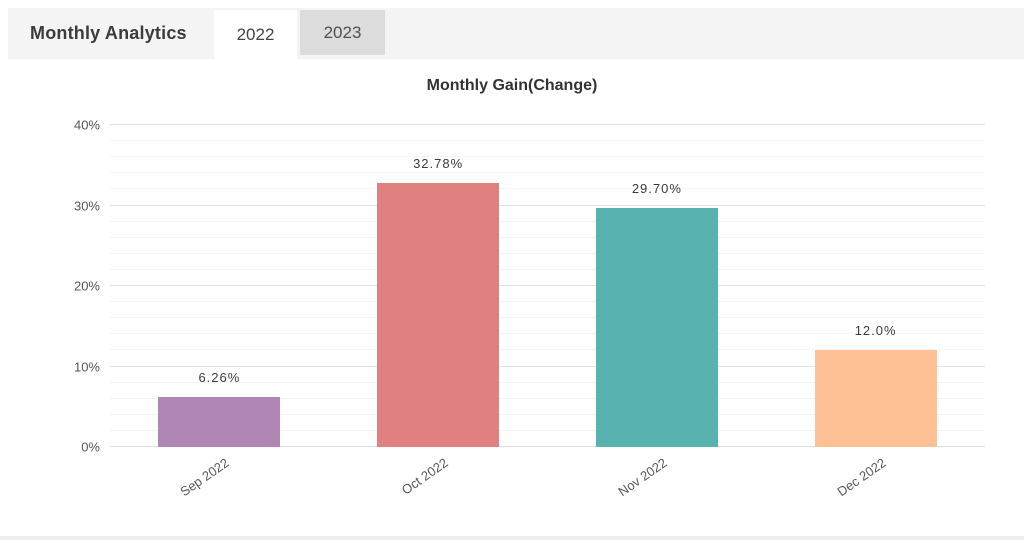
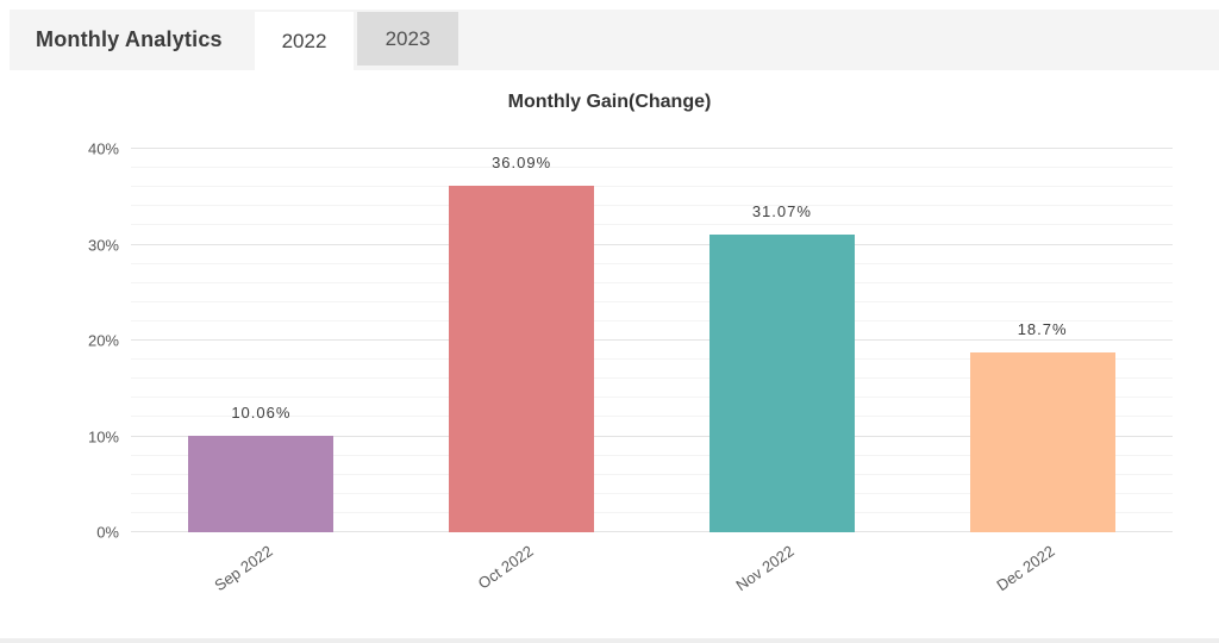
Sep 2022: 6.26% -> 10.06%
Oct 2022: 32.78% -> 36.09%
Nov 2022: 29.70% -> 31.07%
Dec 2022: 12.0% -> 18.7%
